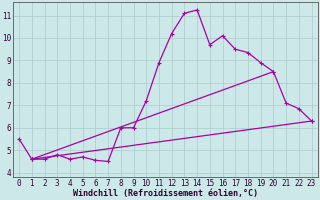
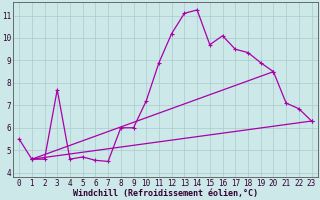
3: 4.80 -> 7.70
